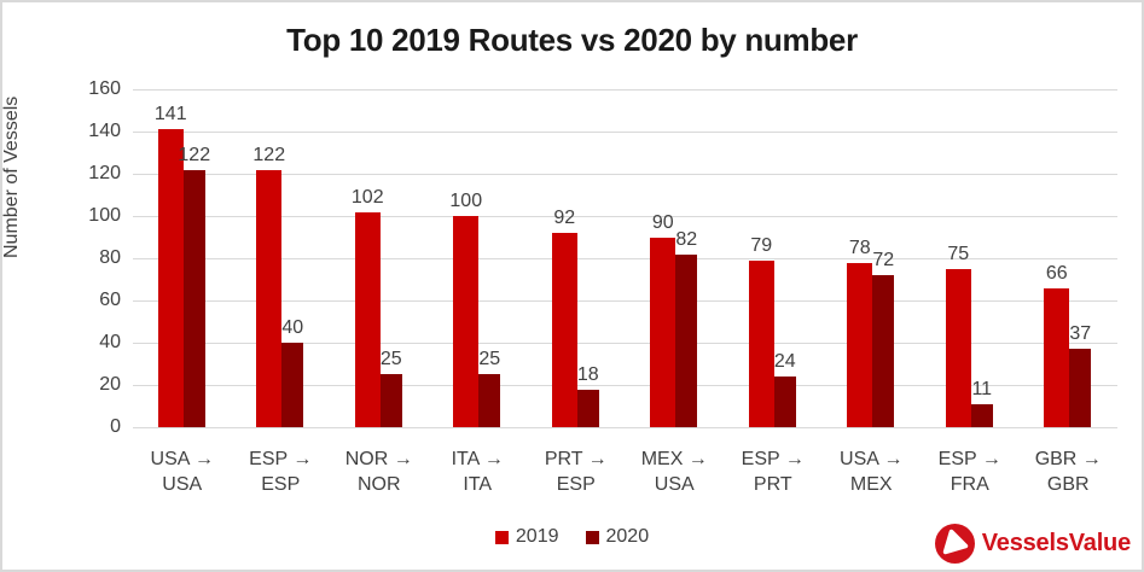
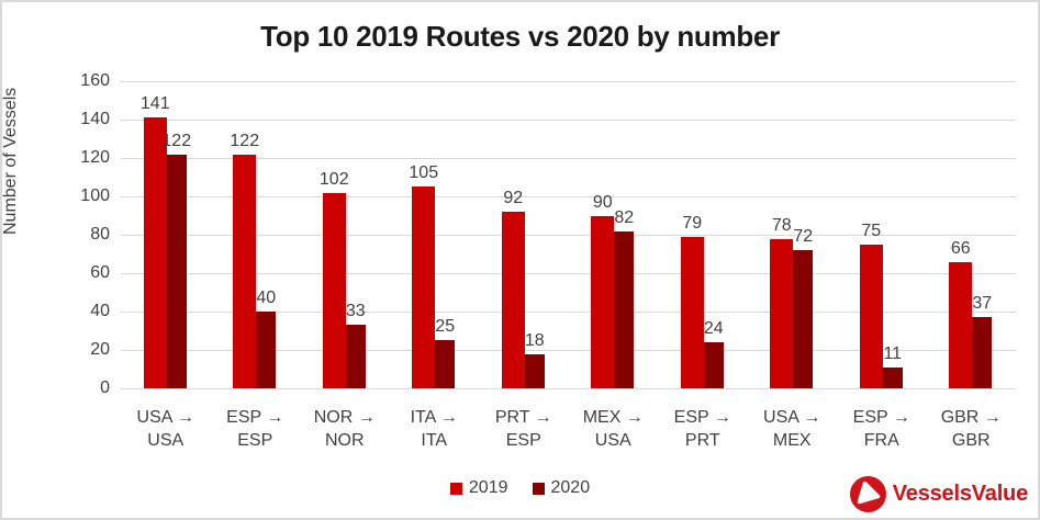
2020/NOR → NOR: 25 -> 33
2019/ITA → ITA: 100 -> 105
